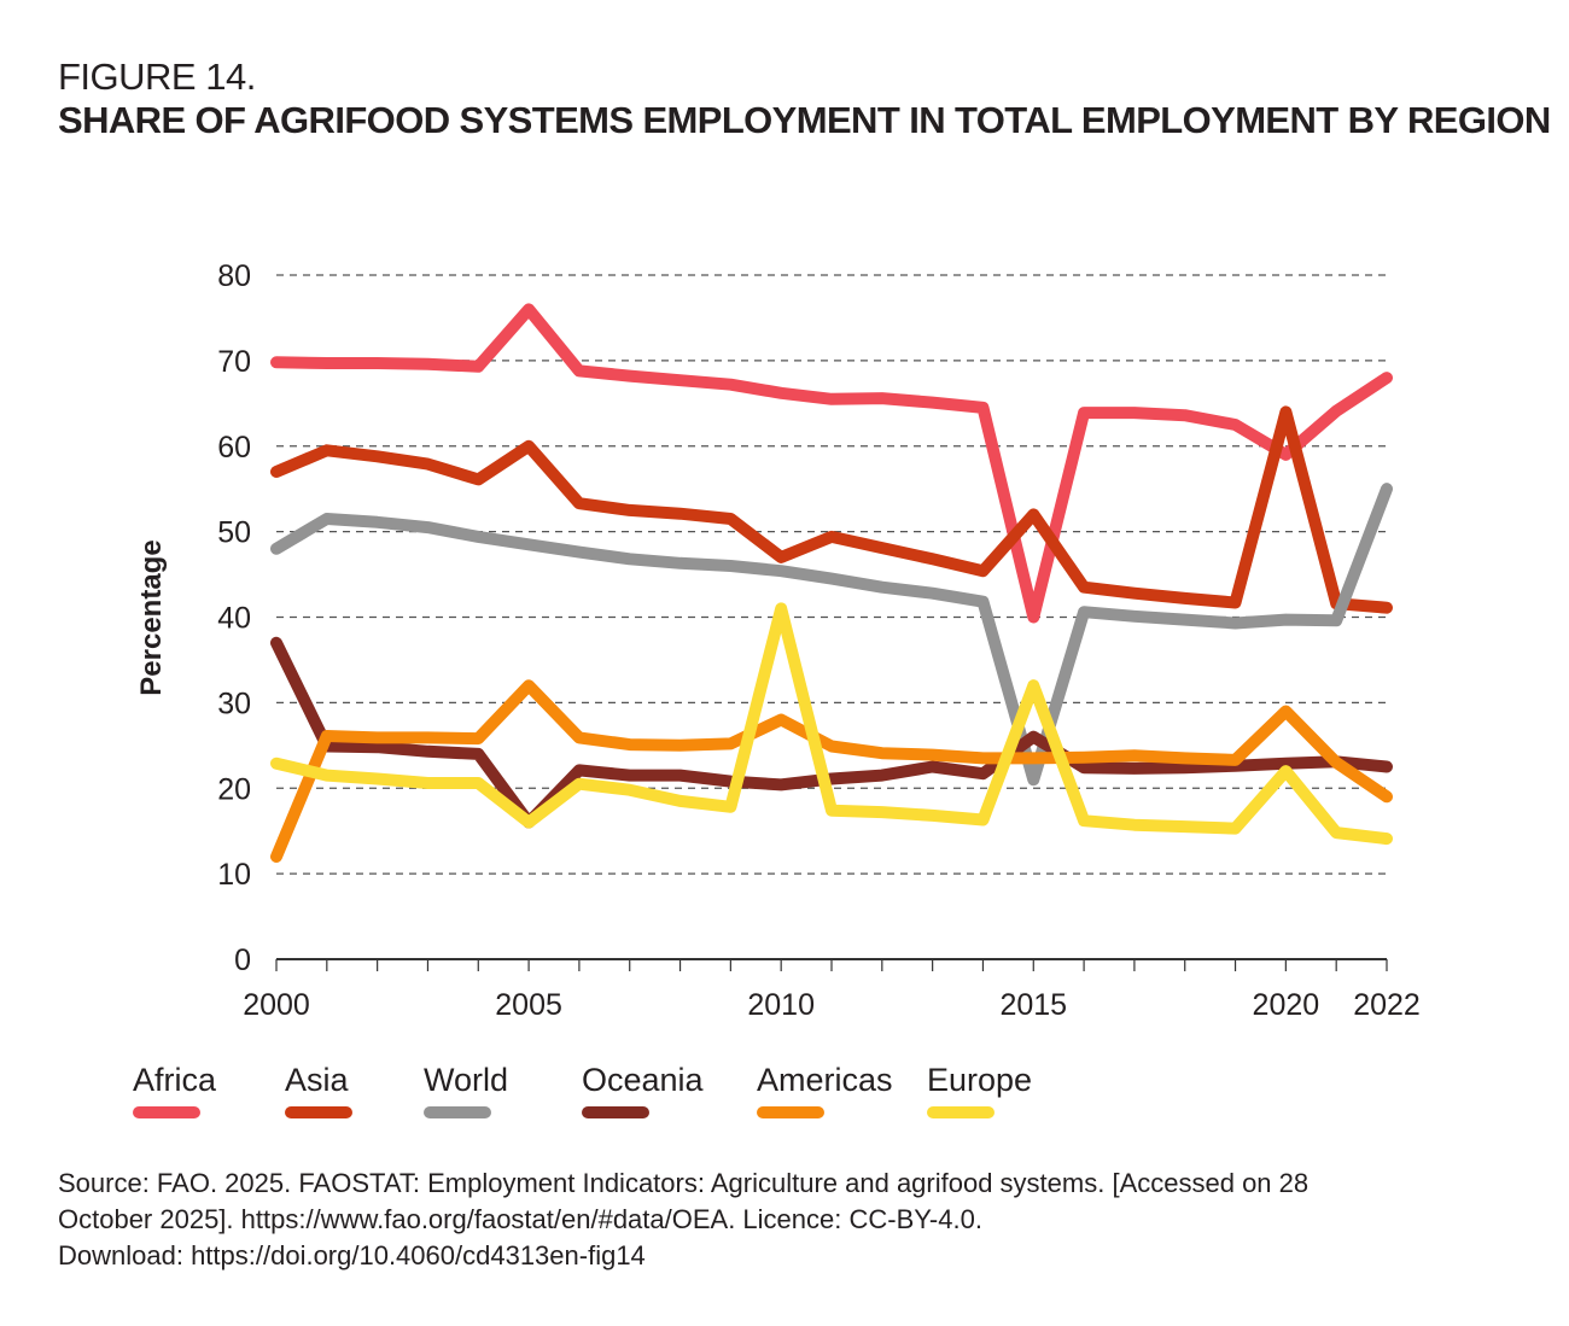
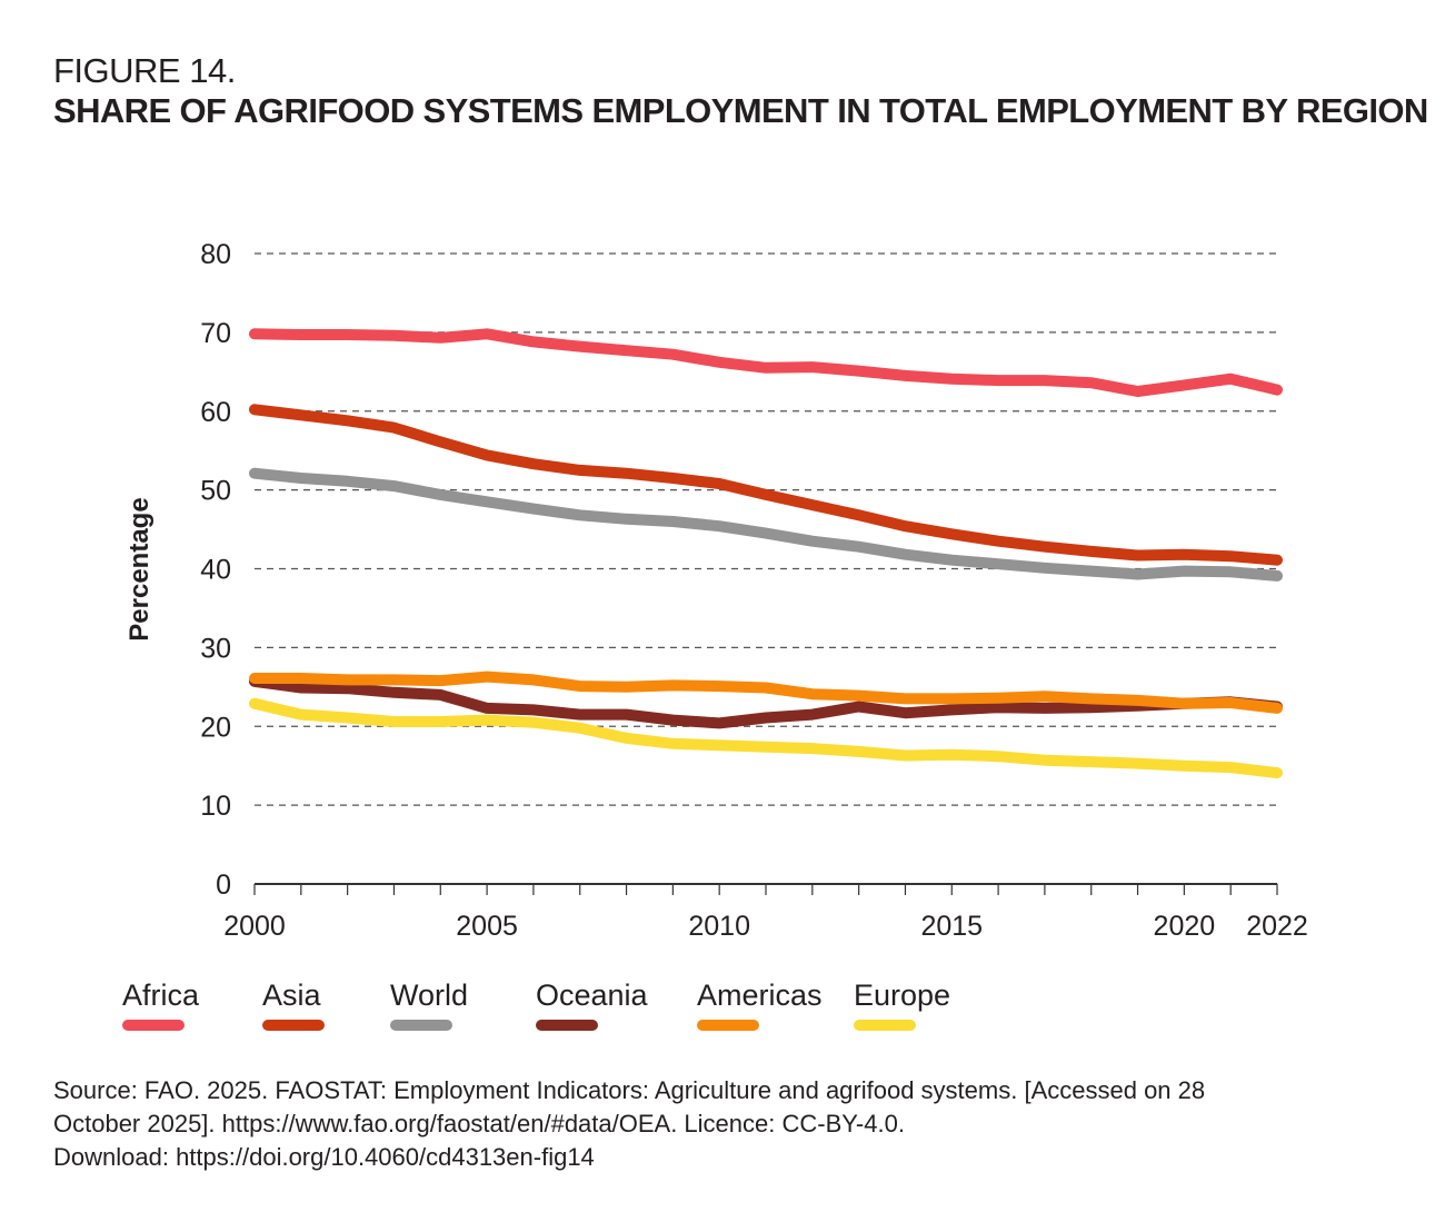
Asia/2000: 57 -> 60
World/2000: 48 -> 52
Oceania/2000: 37 -> 26
Americas/2000: 12 -> 26
Africa/2005: 76 -> 70
Asia/2005: 60 -> 54
Oceania/2005: 16 -> 22
Americas/2005: 32 -> 26
Europe/2005: 16 -> 21
Asia/2010: 47 -> 51
Americas/2010: 28 -> 25
Europe/2010: 41 -> 18
Africa/2015: 40 -> 64
Asia/2015: 52 -> 44
World/2015: 21 -> 41
Oceania/2015: 26 -> 22
Europe/2015: 32 -> 16
Africa/2020: 59 -> 63
Asia/2020: 64 -> 42
Americas/2020: 29 -> 23
Europe/2020: 22 -> 15
Africa/2022: 68 -> 63
World/2022: 55 -> 39
Americas/2022: 19 -> 22
